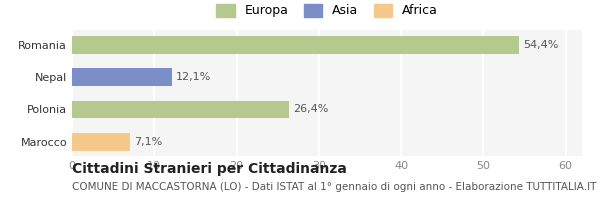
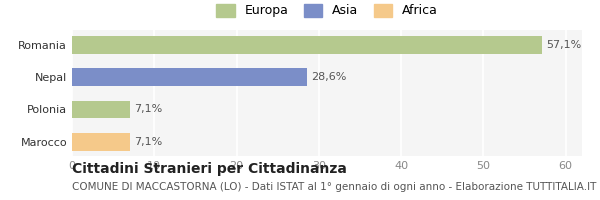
Romania: 54,4% -> 57,1%
Nepal: 12,1% -> 28,6%
Polonia: 26,4% -> 7,1%
